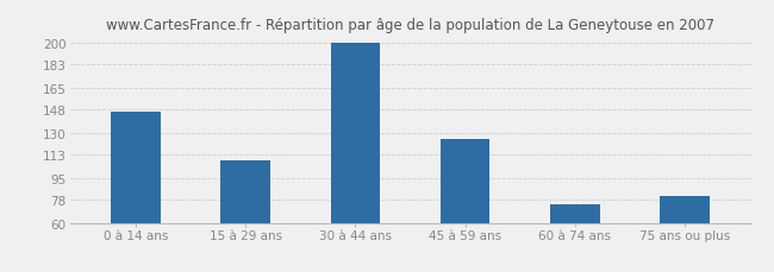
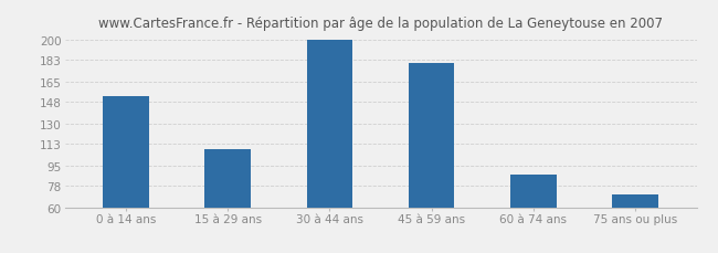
0 à 14 ans: 146 -> 153
45 à 59 ans: 125 -> 180
60 à 74 ans: 74 -> 87
75 ans ou plus: 81 -> 71
